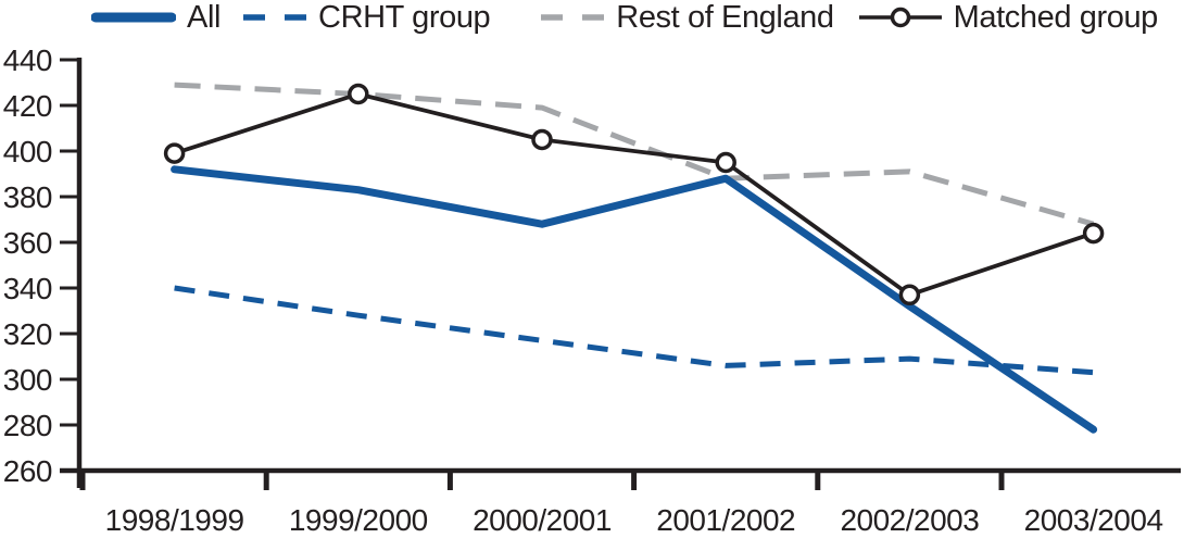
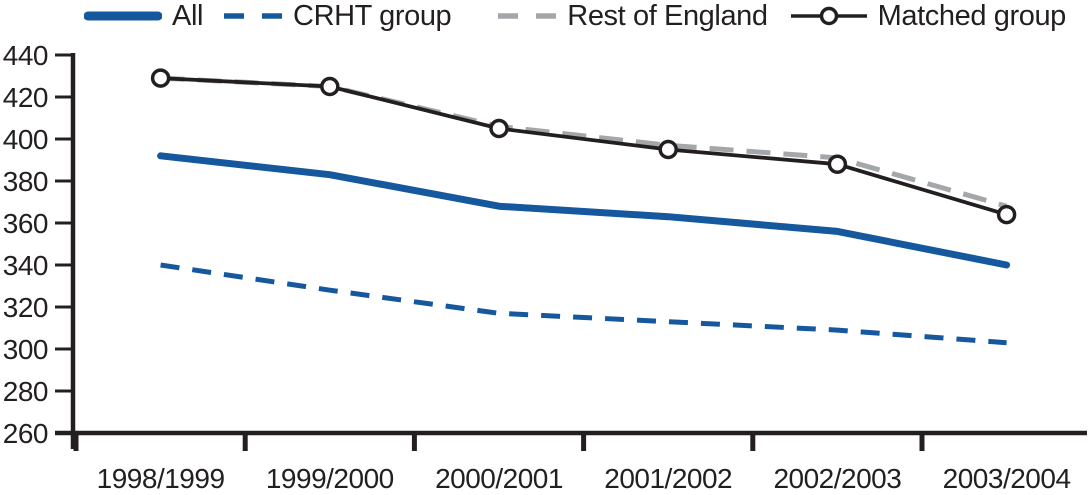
Matched group/1998/1999: 399 -> 429
Rest of England/2000/2001: 419 -> 406
All/2001/2002: 388 -> 363
CRHT group/2001/2002: 306 -> 313
Rest of England/2001/2002: 388 -> 397
All/2002/2003: 332 -> 356
Matched group/2002/2003: 337 -> 388
All/2003/2004: 278 -> 340
